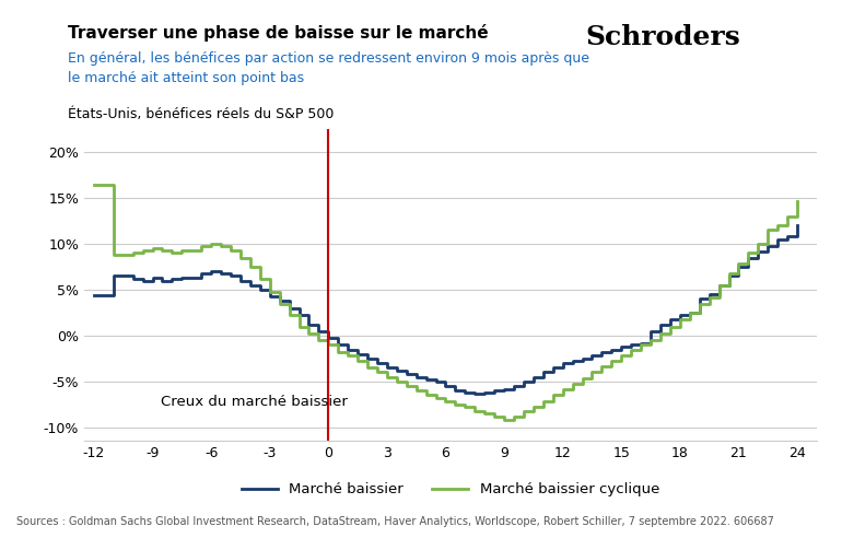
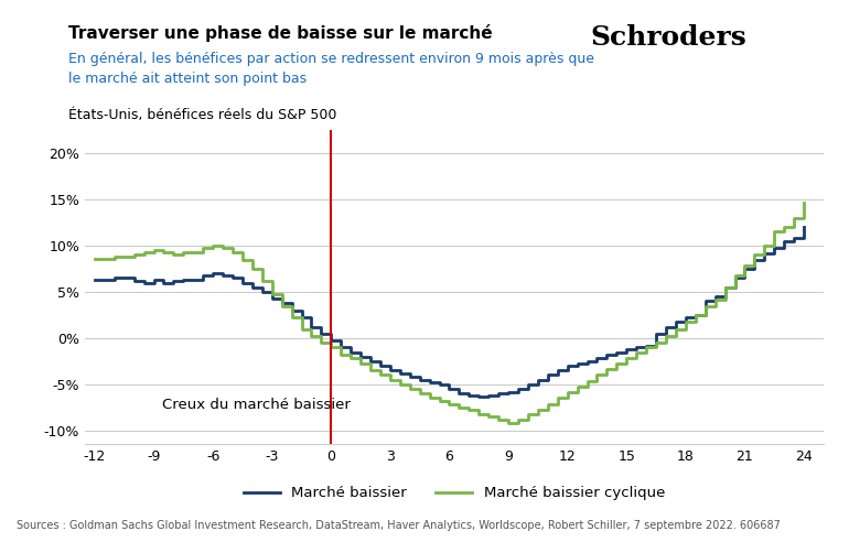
Marché baissier/-12: 4.4% -> 6.3%
Marché baissier cyclique/-12: 16.4% -> 8.6%
